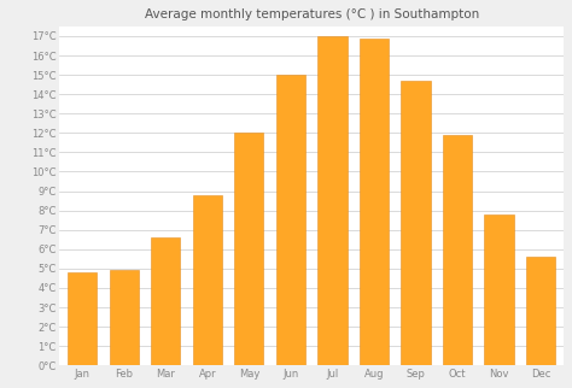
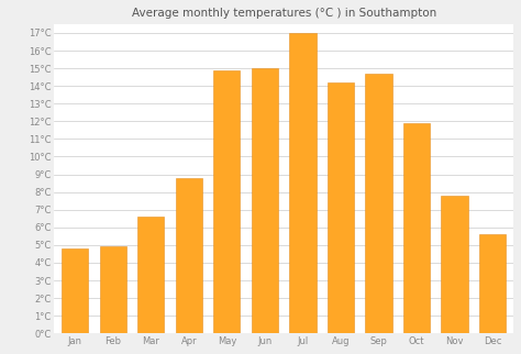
May: 12.0°C -> 14.9°C
Aug: 16.9°C -> 14.2°C
